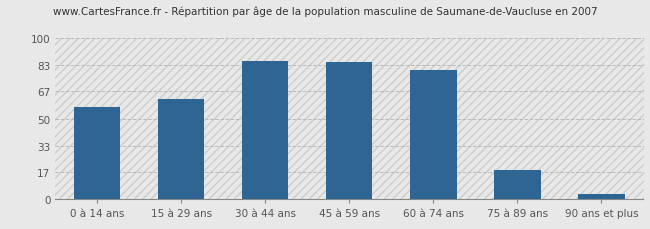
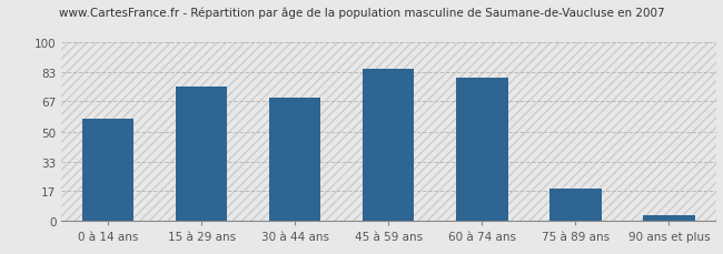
15 à 29 ans: 62 -> 75
30 à 44 ans: 86 -> 69
